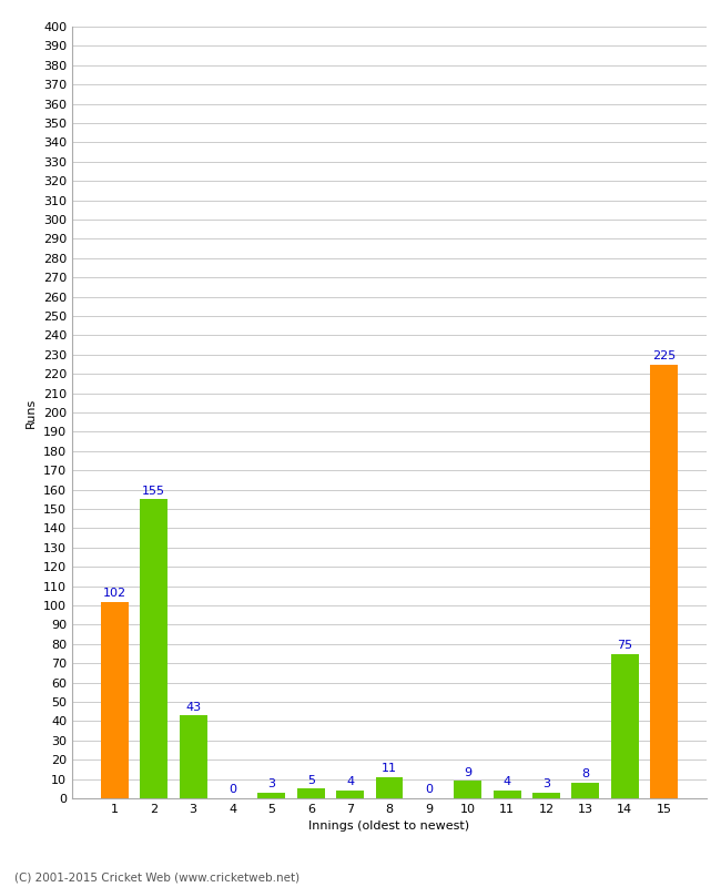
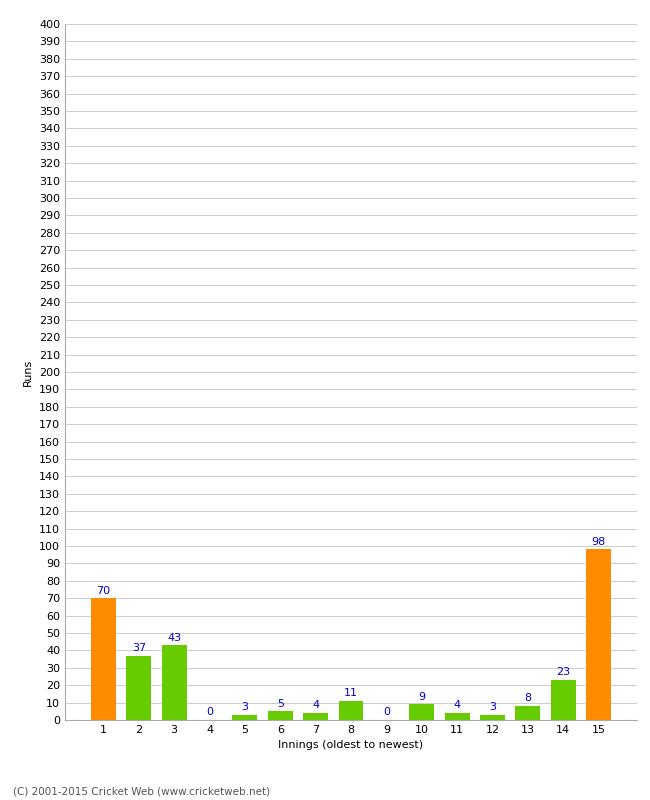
1: 102 -> 70
2: 155 -> 37
14: 75 -> 23
15: 225 -> 98
